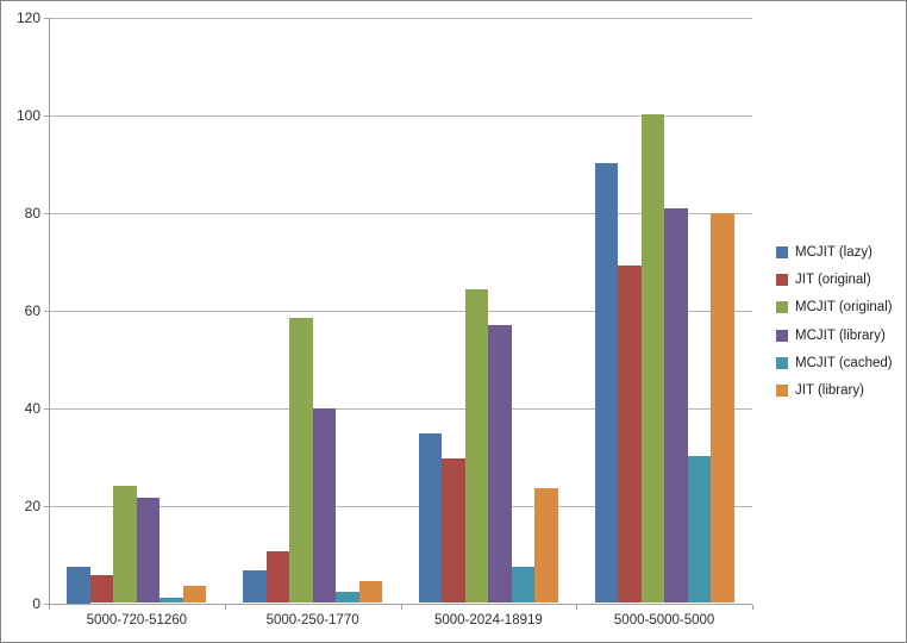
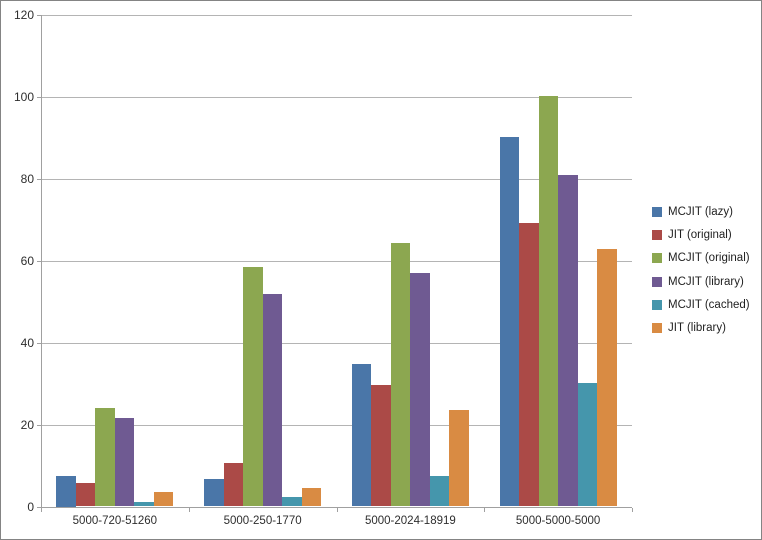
MCJIT (library)/5000-250-1770: 40 -> 52
JIT (library)/5000-5000-5000: 80 -> 63
